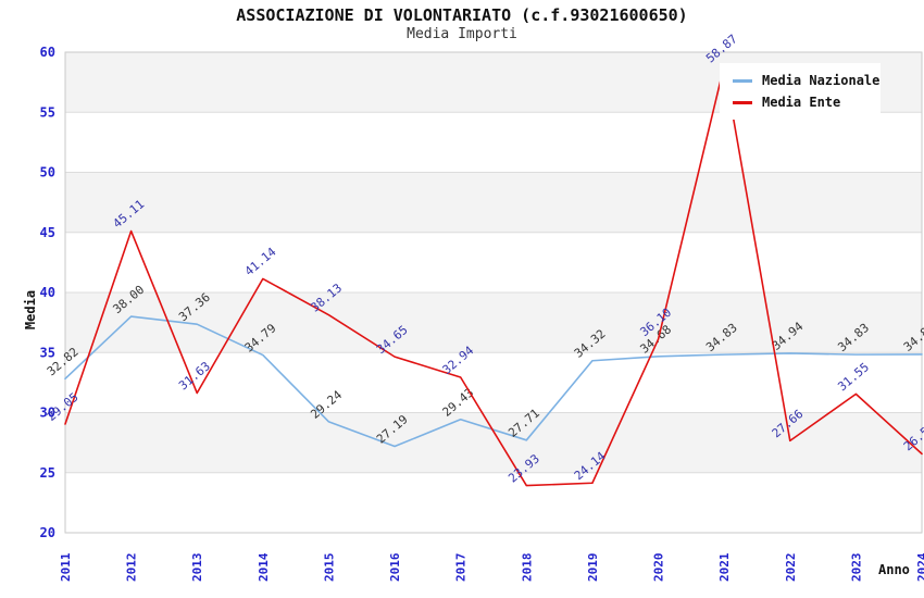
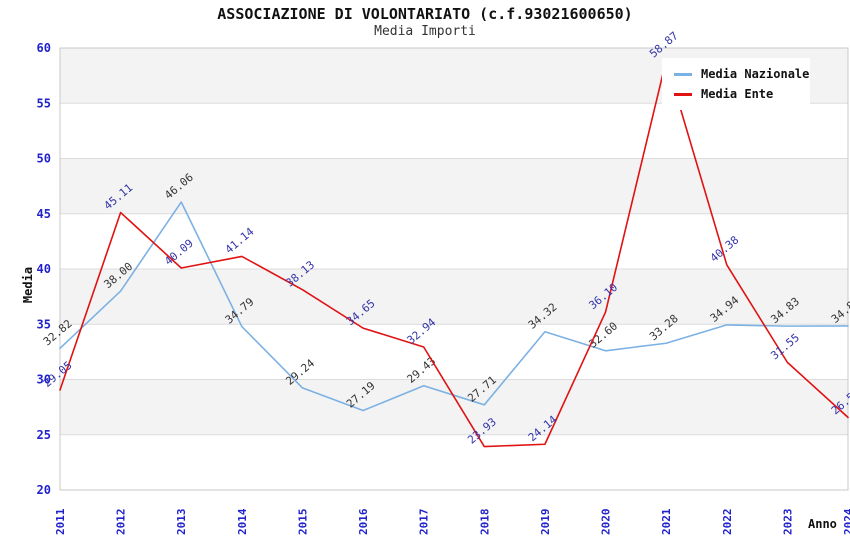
Media Nazionale/2013: 37.36 -> 46.06
Media Ente/2013: 31.63 -> 40.09
Media Nazionale/2020: 34.68 -> 32.60
Media Nazionale/2021: 34.83 -> 33.28
Media Ente/2022: 27.66 -> 40.38
